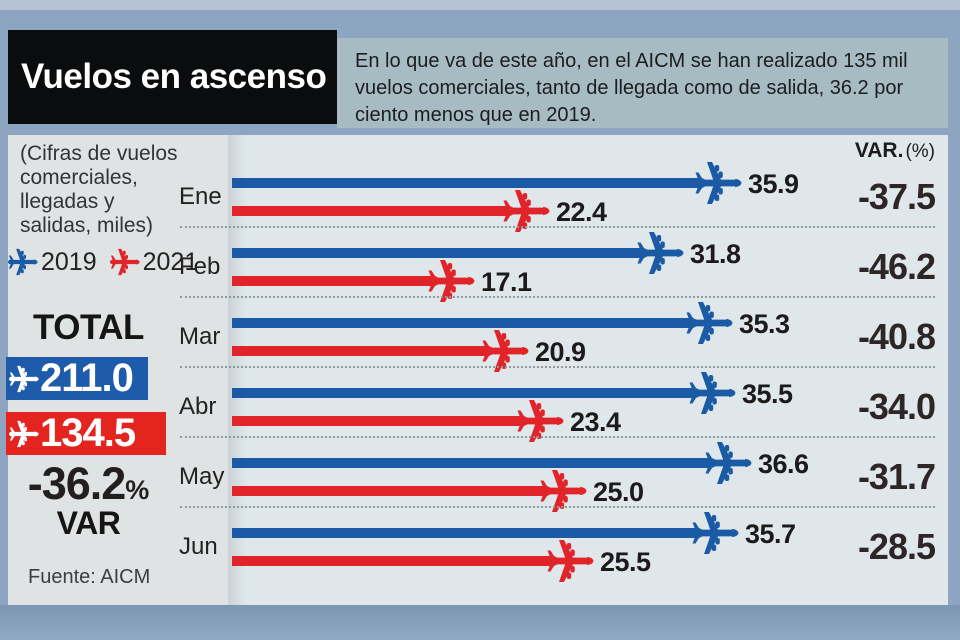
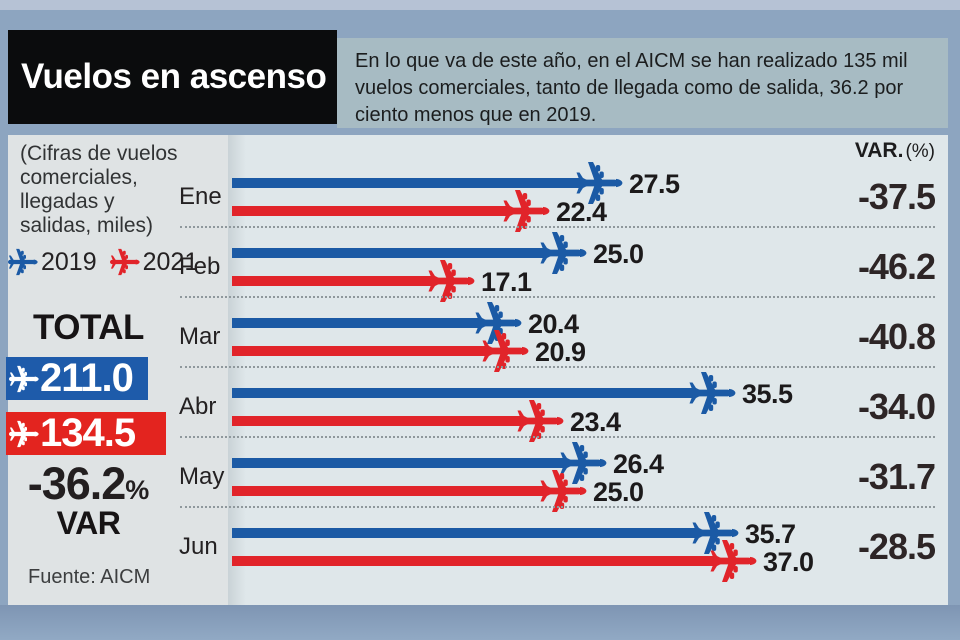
2019/Ene: 35.9 -> 27.5
2019/Feb: 31.8 -> 25.0
2019/Mar: 35.3 -> 20.4
2019/May: 36.6 -> 26.4
2021/Jun: 25.5 -> 37.0
